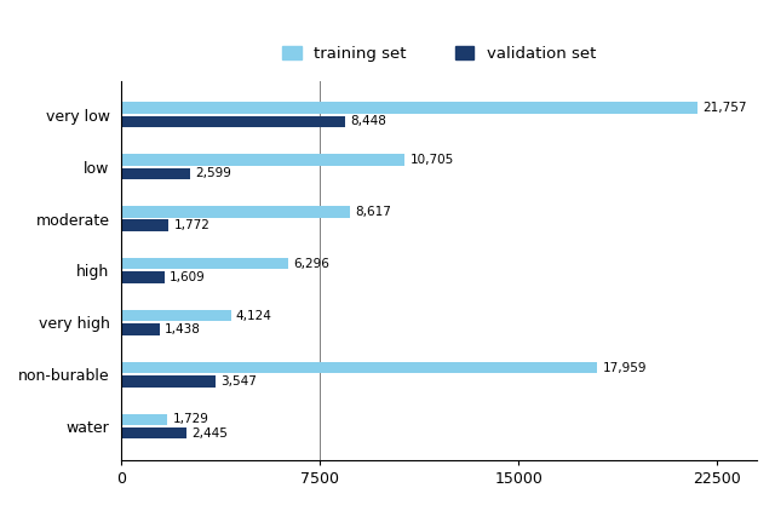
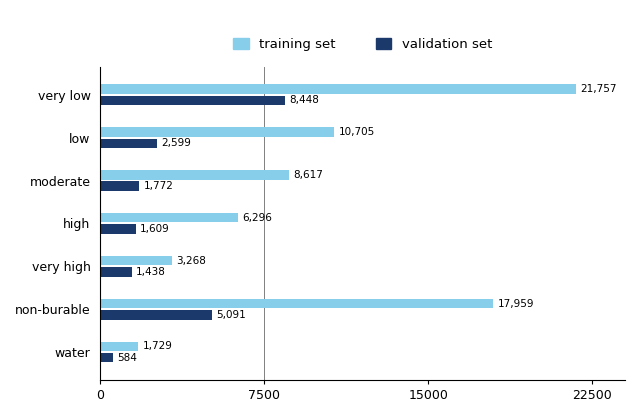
training set/very high: 4,124 -> 3,268
validation set/non-burable: 3,547 -> 5,091
validation set/water: 2,445 -> 584
